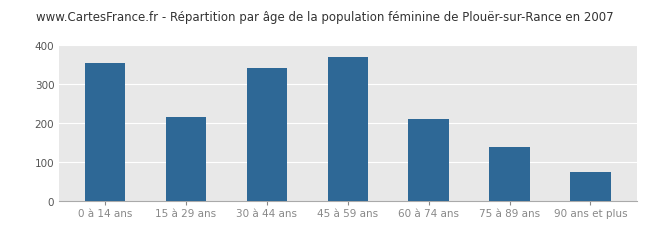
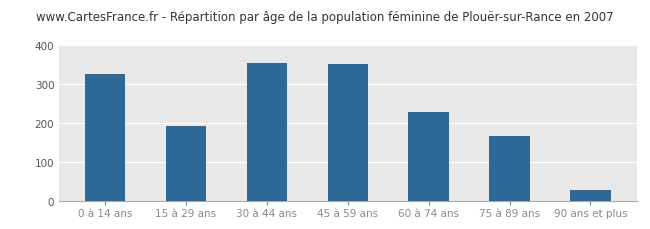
0 à 14 ans: 355 -> 325
15 à 29 ans: 215 -> 194
30 à 44 ans: 340 -> 354
45 à 59 ans: 370 -> 352
60 à 74 ans: 210 -> 228
75 à 89 ans: 140 -> 168
90 ans et plus: 75 -> 30
